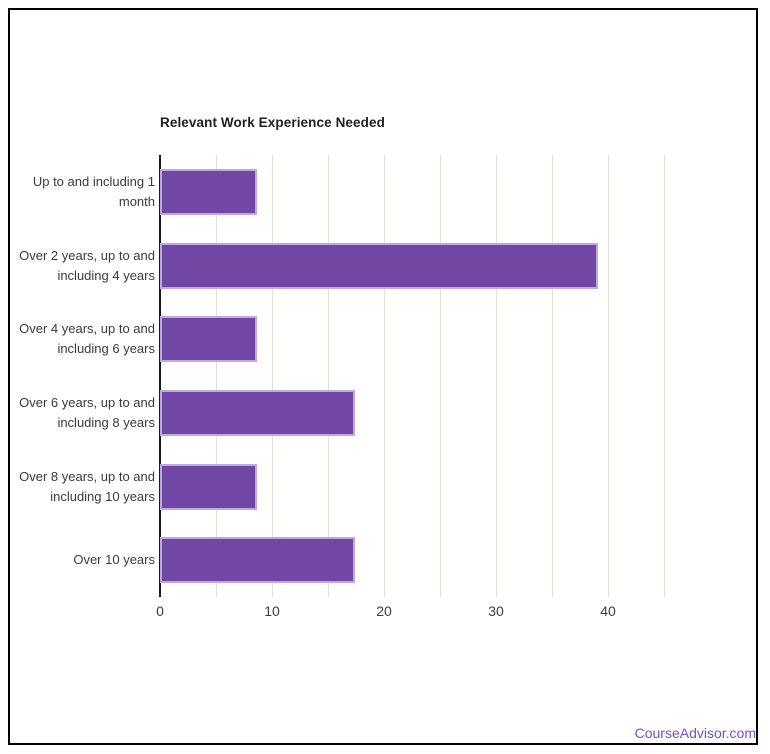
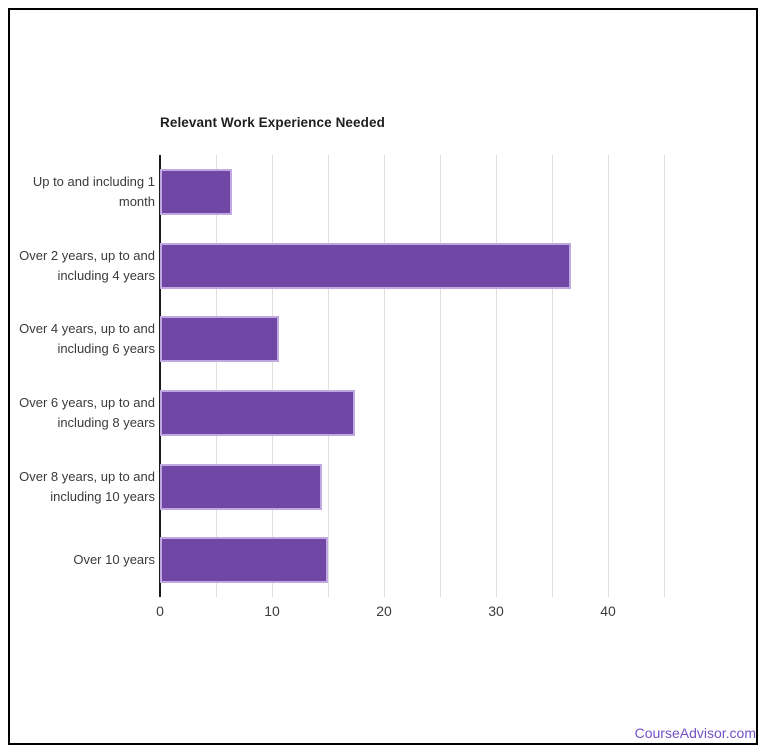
Up to and including 1 month: 8.7 -> 6.4
Over 2 years, up to and including 4 years: 39.1 -> 36.7
Over 4 years, up to and including 6 years: 8.7 -> 10.6
Over 8 years, up to and including 10 years: 8.7 -> 14.5
Over 10 years: 17.4 -> 15.0
